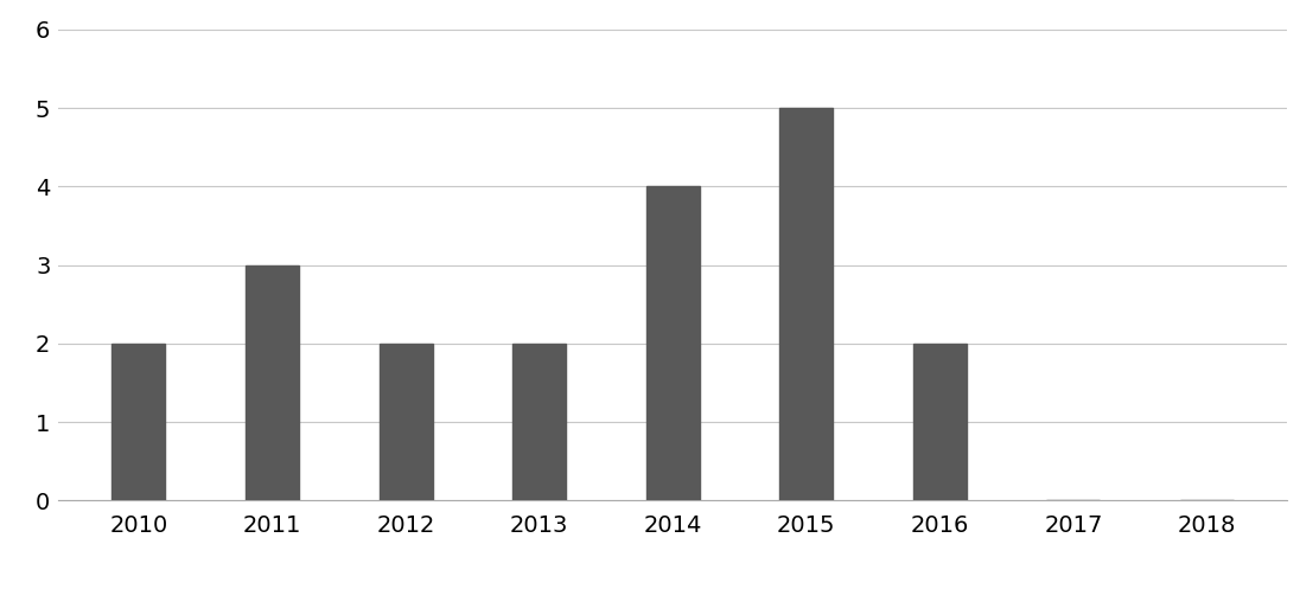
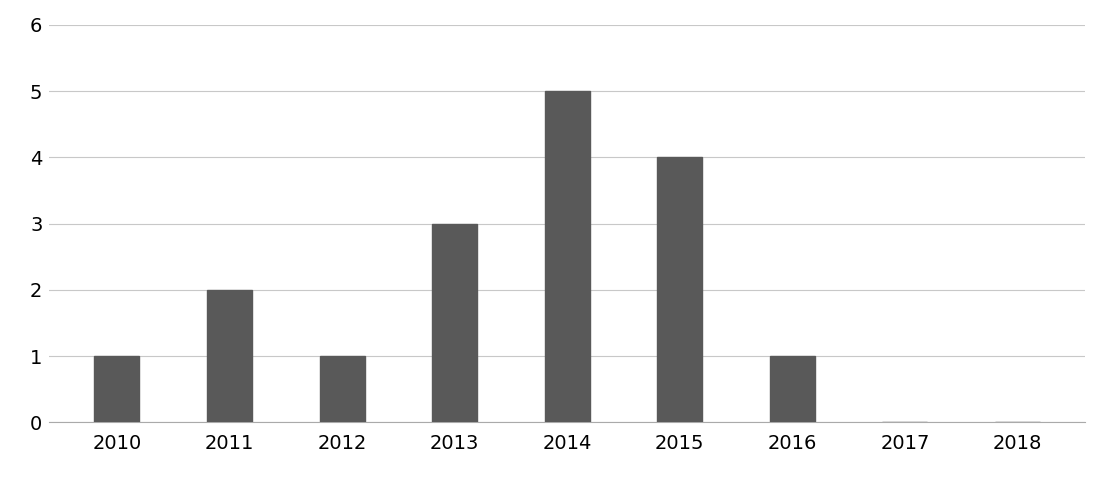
2010: 2 -> 1
2011: 3 -> 2
2012: 2 -> 1
2013: 2 -> 3
2014: 4 -> 5
2015: 5 -> 4
2016: 2 -> 1
